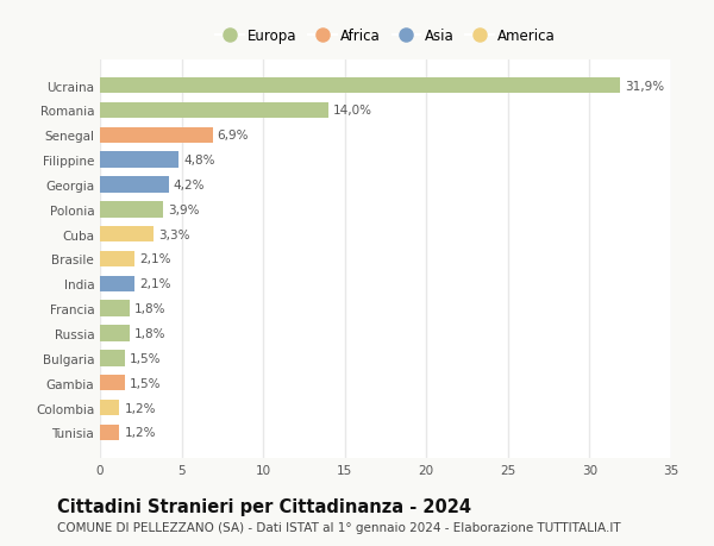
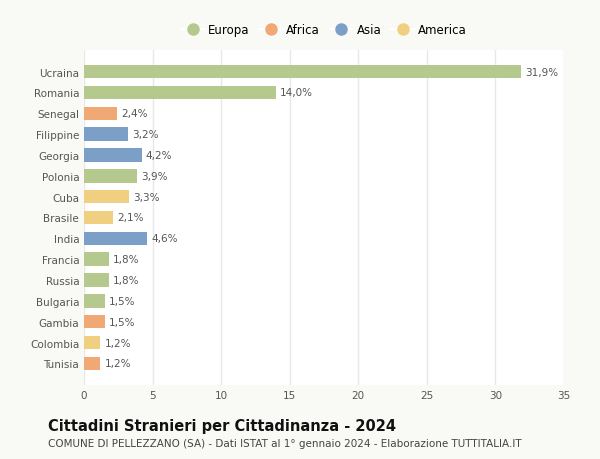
Senegal: 6,9% -> 2,4%
Filippine: 4,8% -> 3,2%
India: 2,1% -> 4,6%
